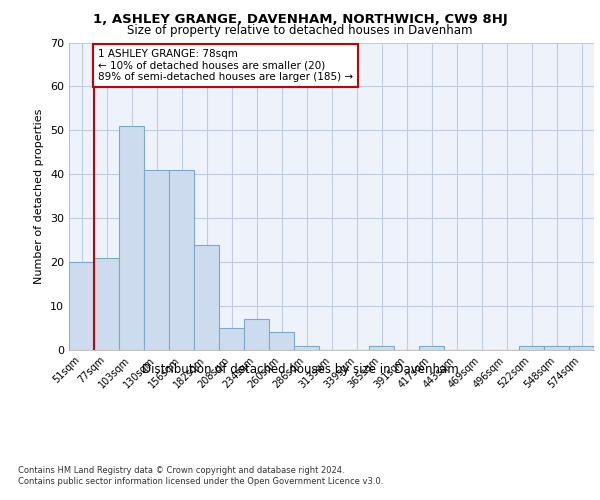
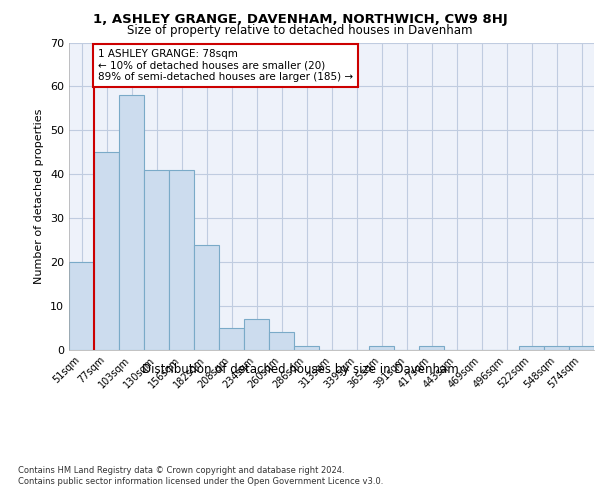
77sqm: 21 -> 45
103sqm: 51 -> 58
